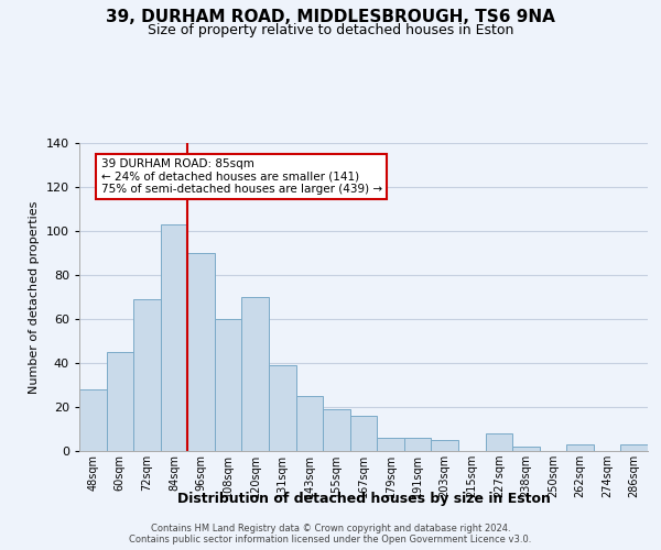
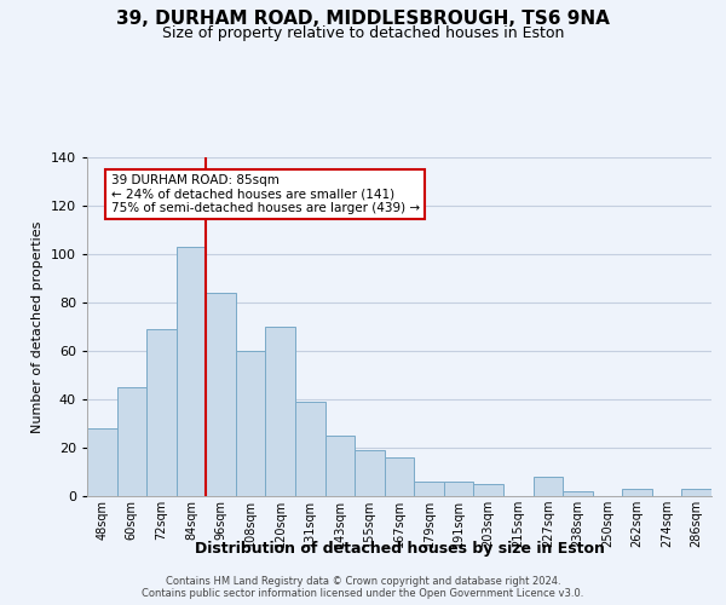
96sqm: 90 -> 84
